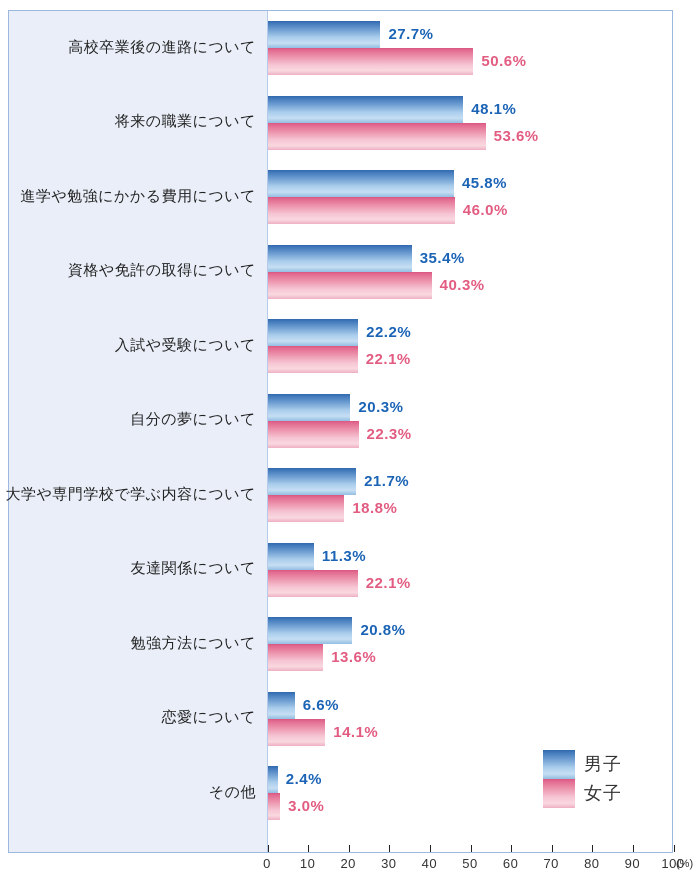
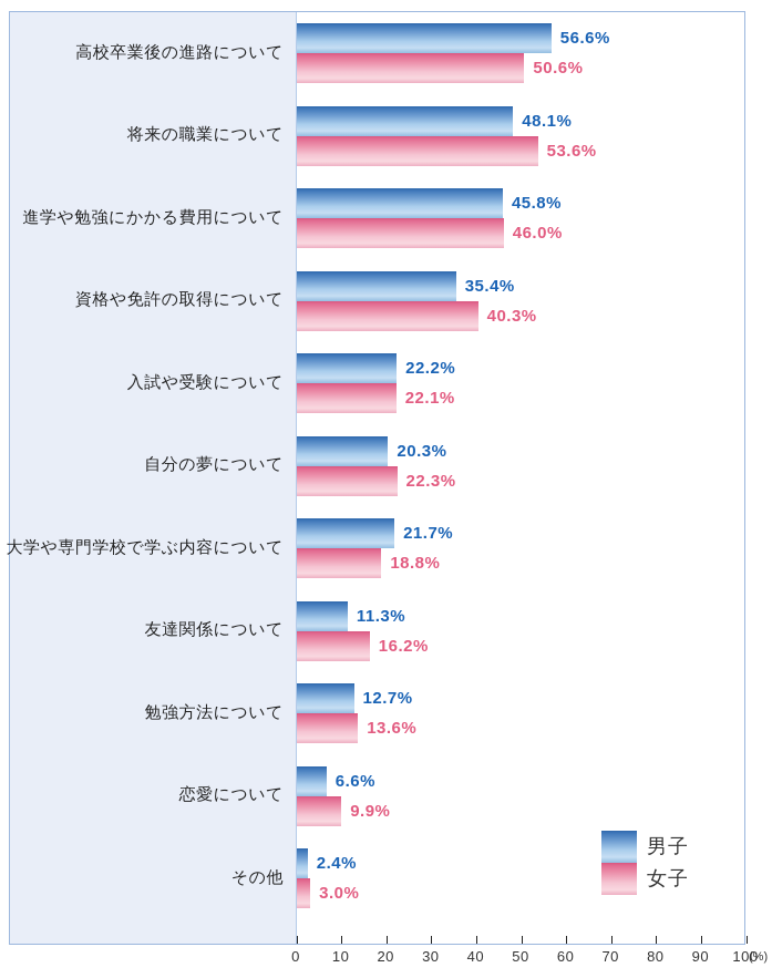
男子/高校卒業後の進路について: 27.7% -> 56.6%
女子/友達関係について: 22.1% -> 16.2%
男子/勉強方法について: 20.8% -> 12.7%
女子/恋愛について: 14.1% -> 9.9%
